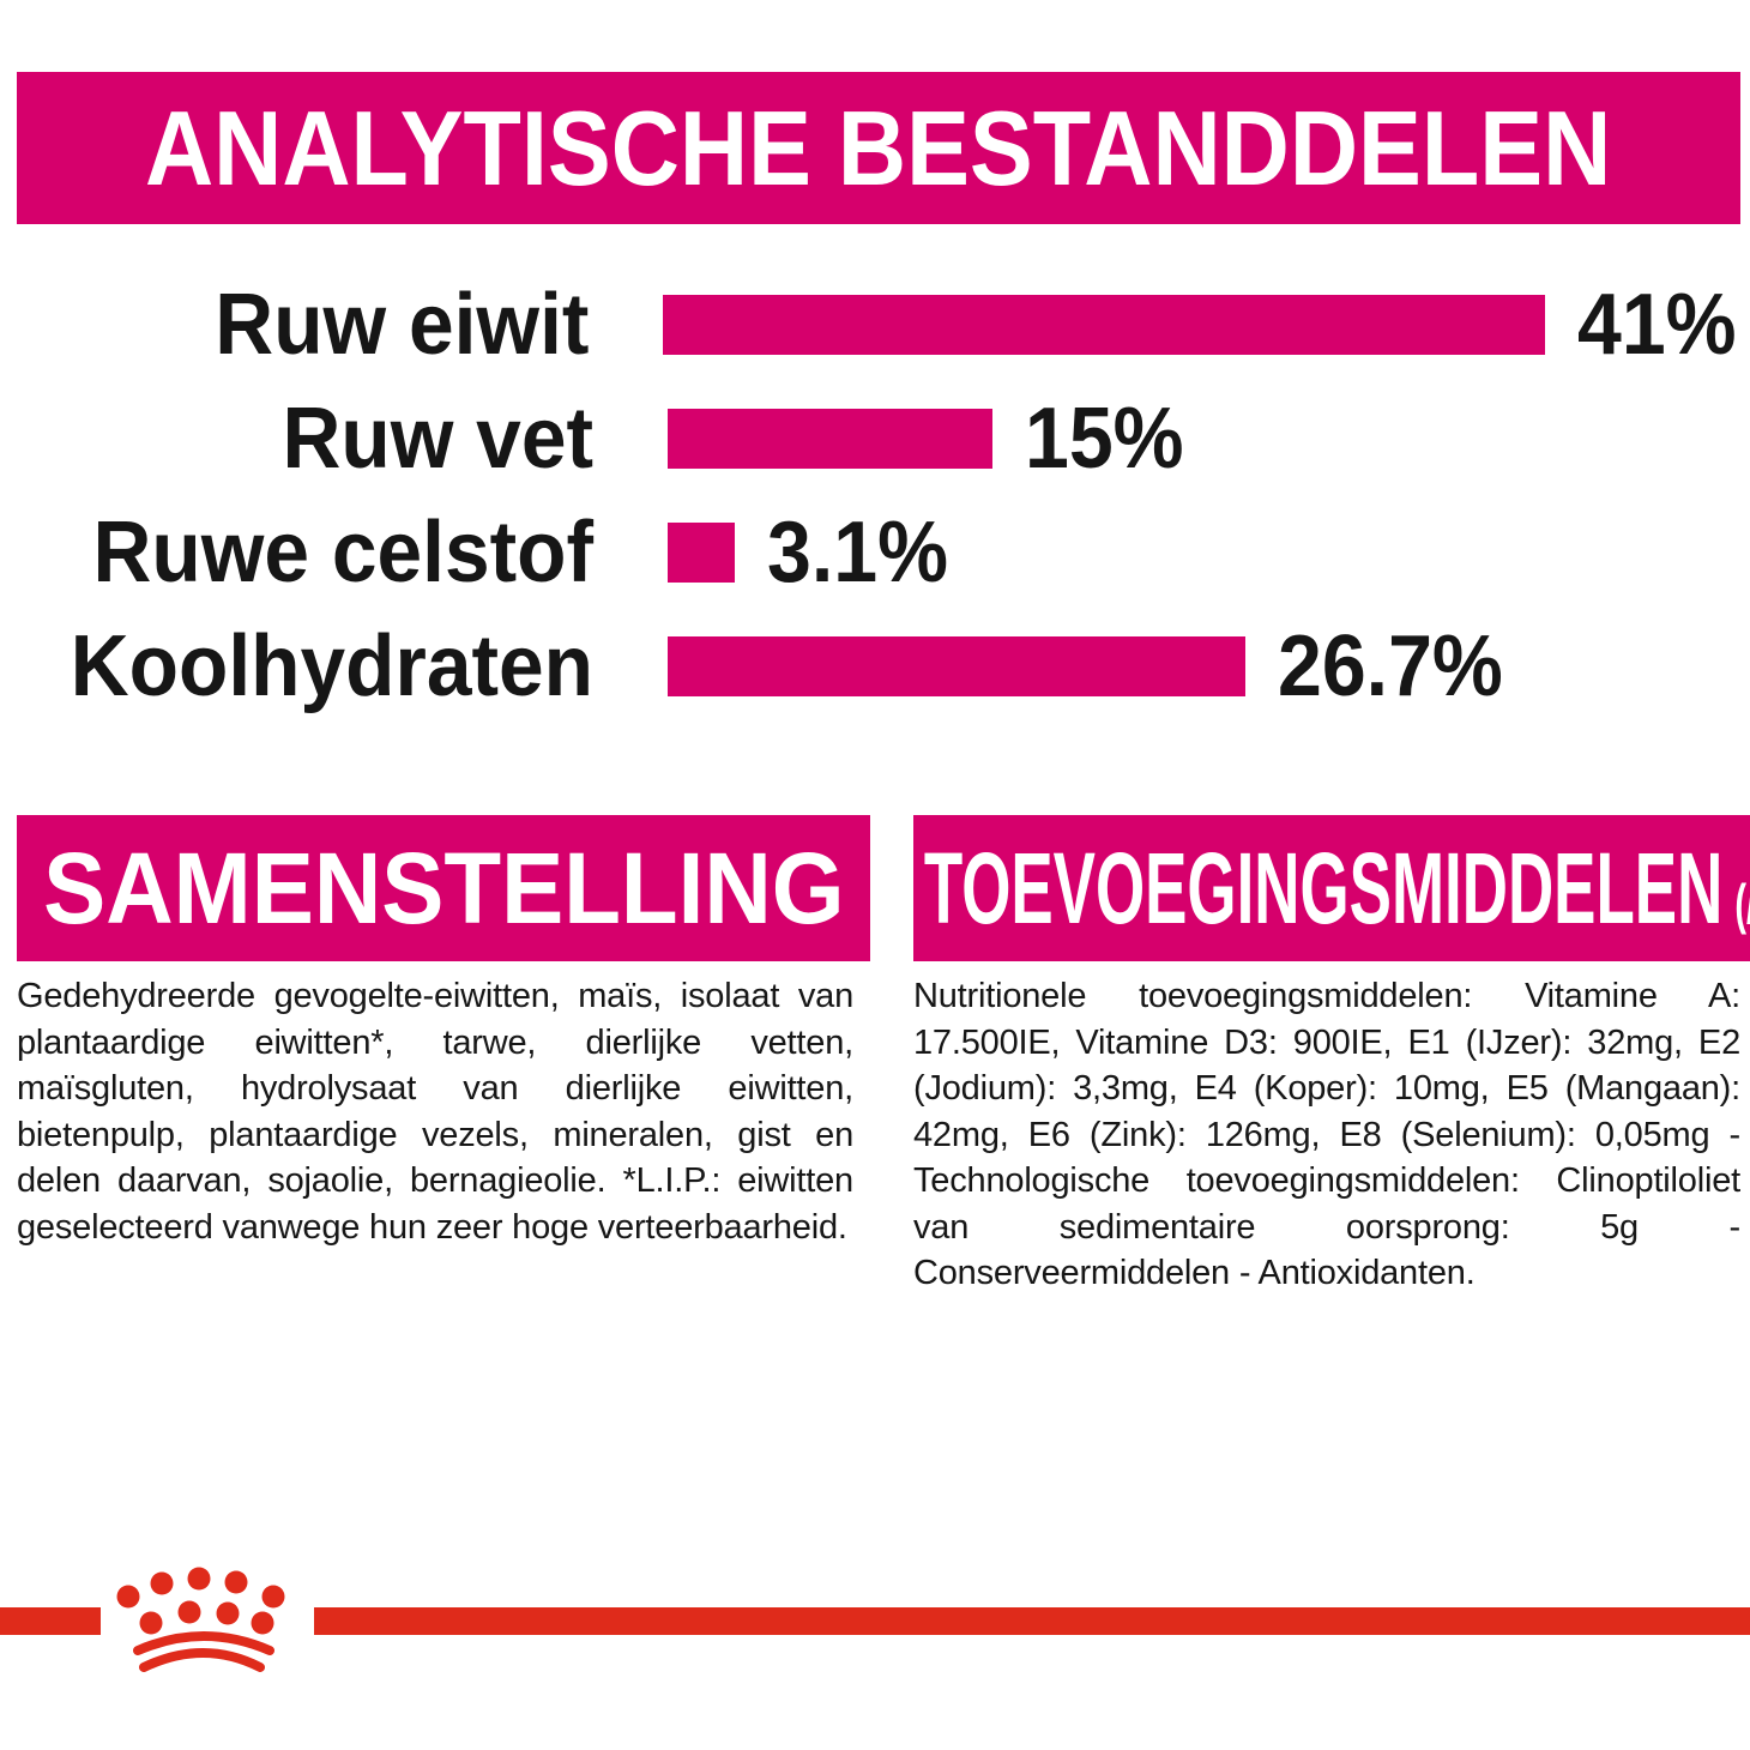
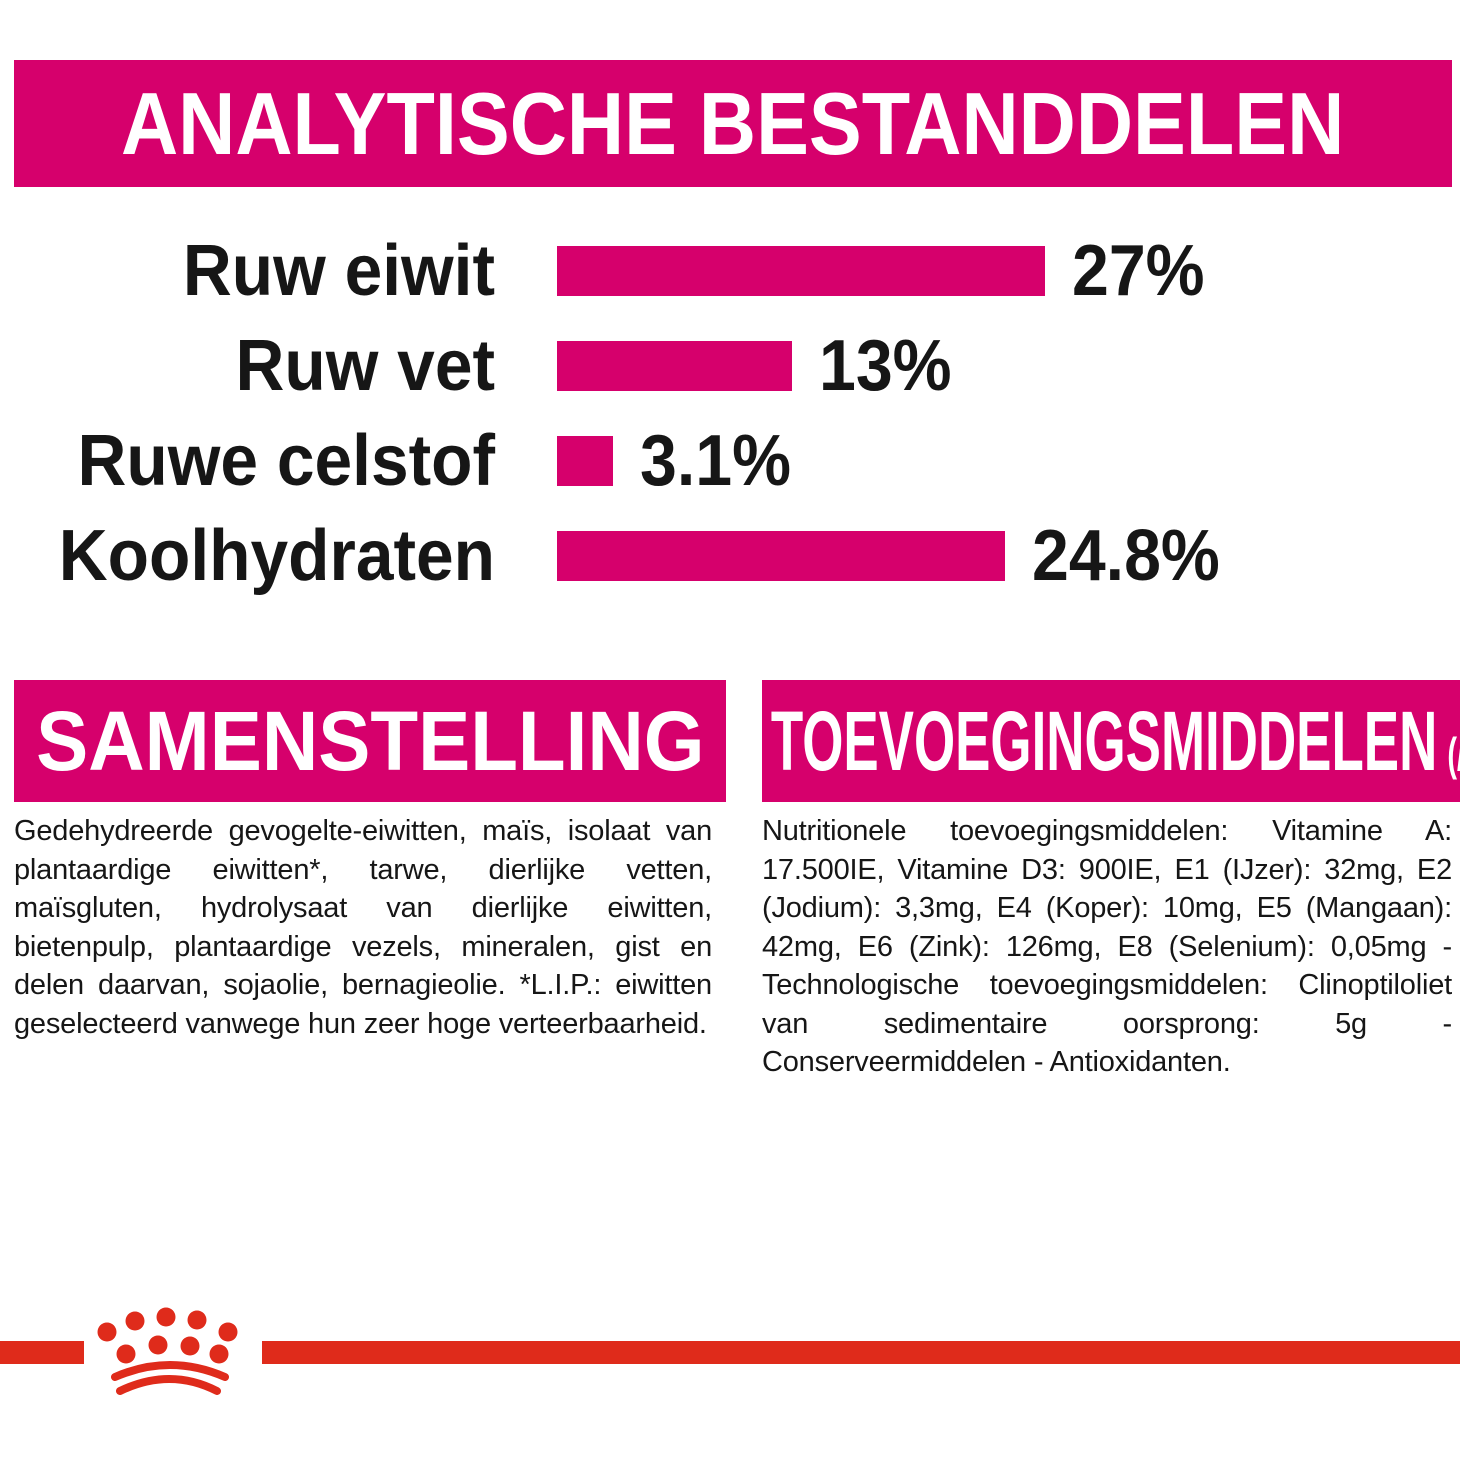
Ruw eiwit: 41% -> 27%
Ruw vet: 15% -> 13%
Koolhydraten: 26.7% -> 24.8%
